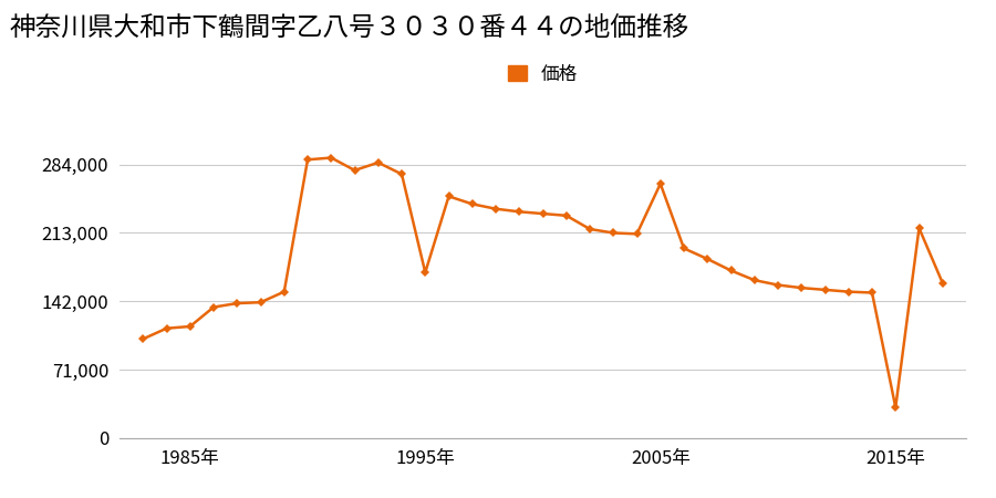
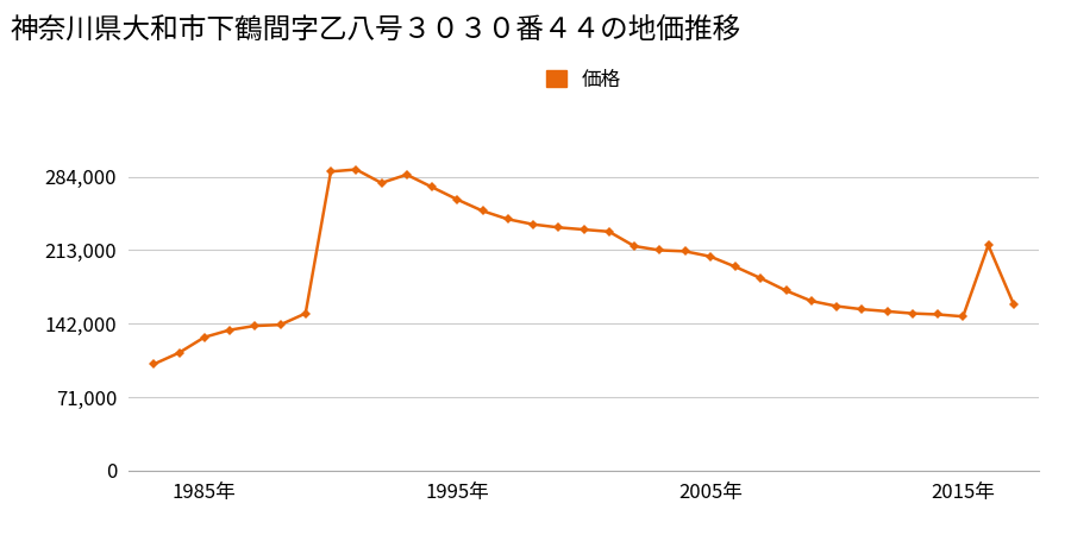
1985年: 116,000 -> 129,000
1995年: 172,000 -> 262,000
2005年: 264,000 -> 207,000
2015年: 32,000 -> 149,000
